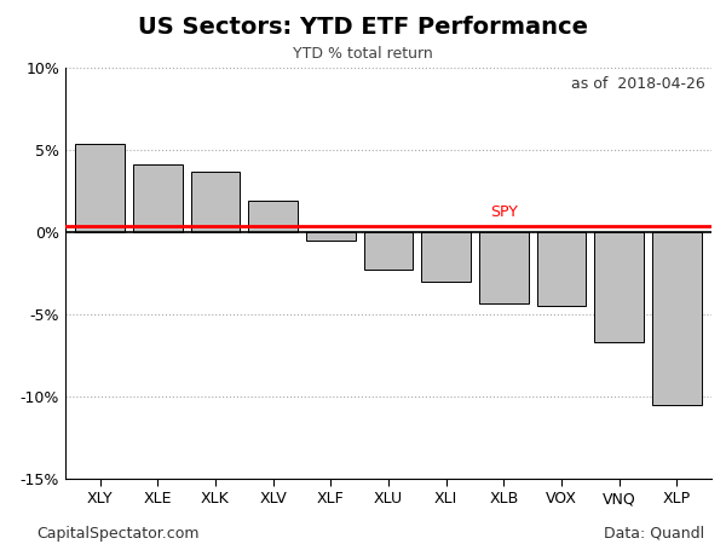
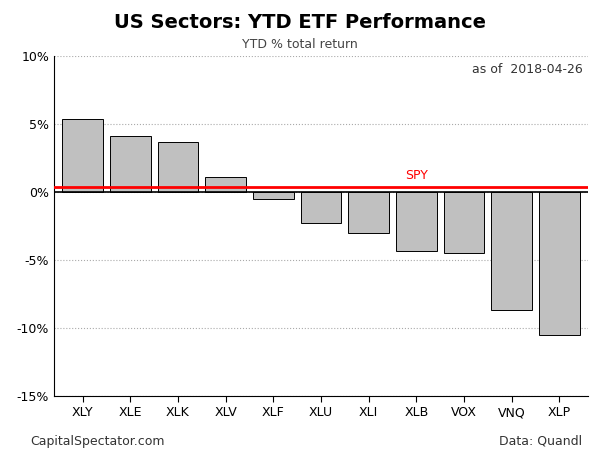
XLV: 1.9% -> 1.1%
VNQ: -6.7% -> -8.7%
